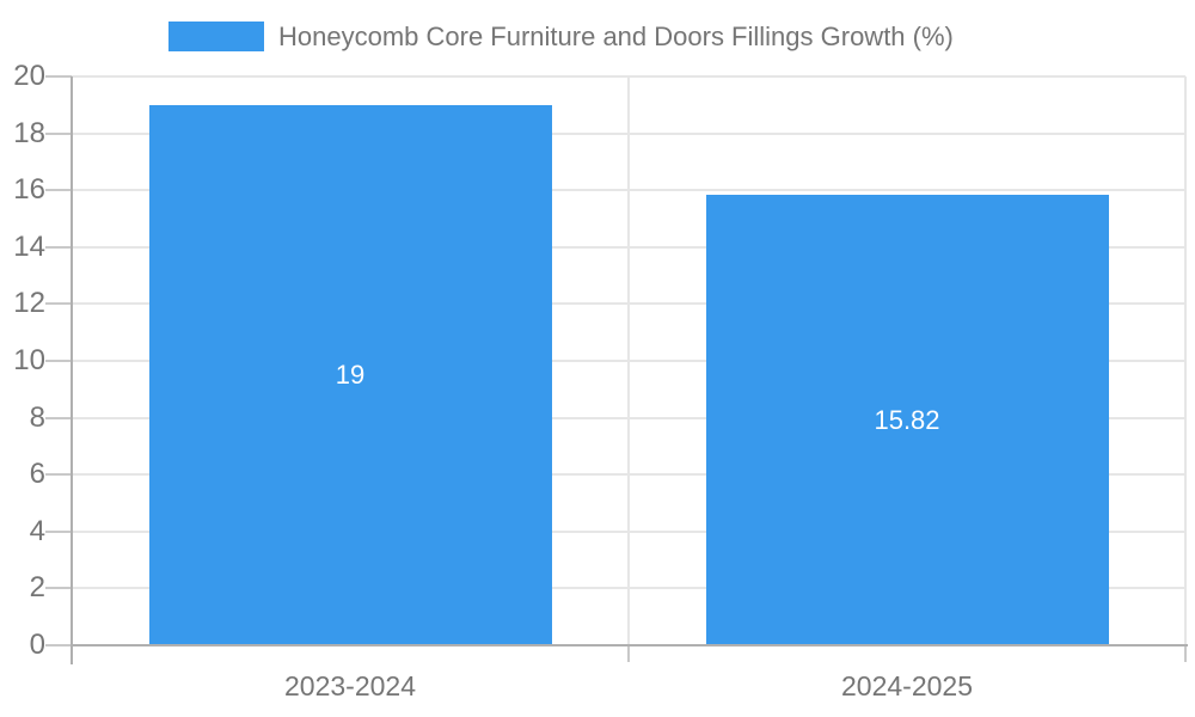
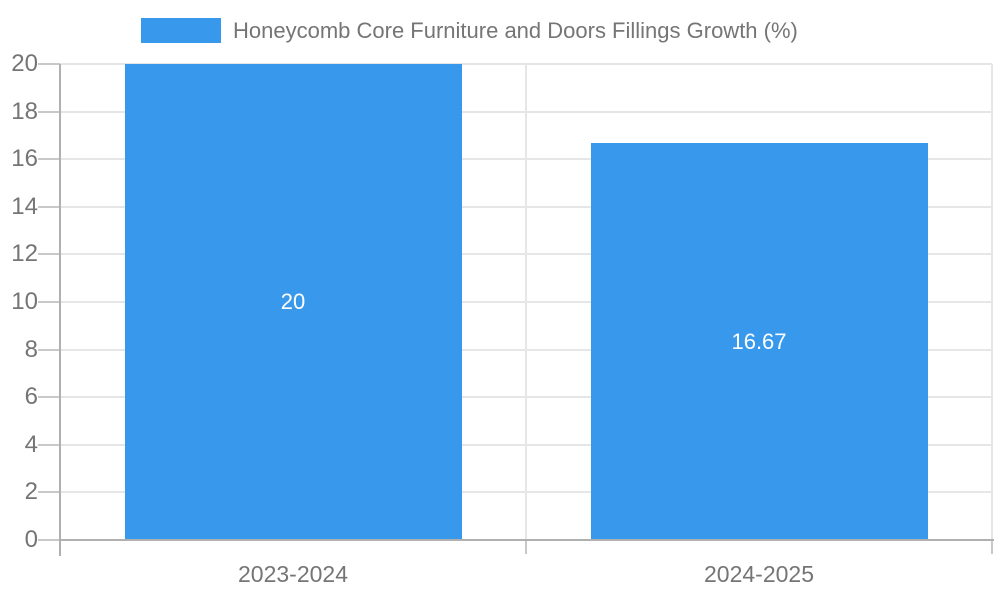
2023-2024: 19 -> 20
2024-2025: 15.82 -> 16.67
